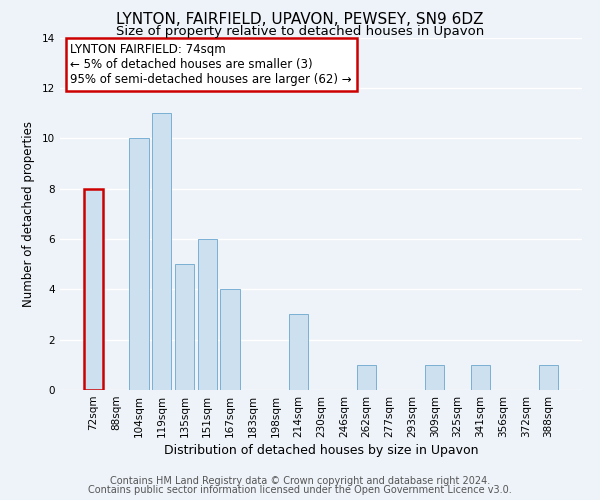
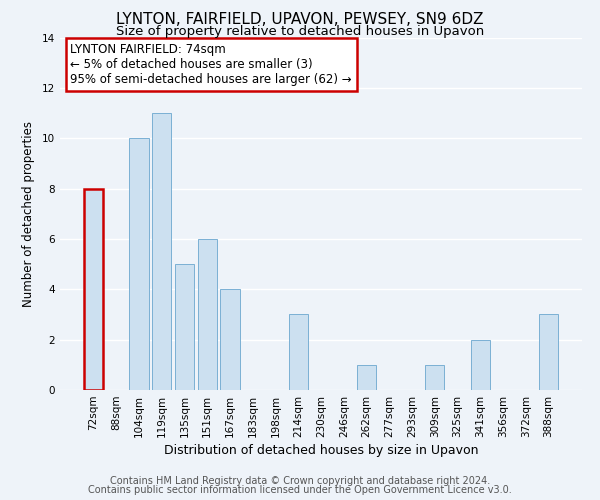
341sqm: 1 -> 2
388sqm: 1 -> 3
